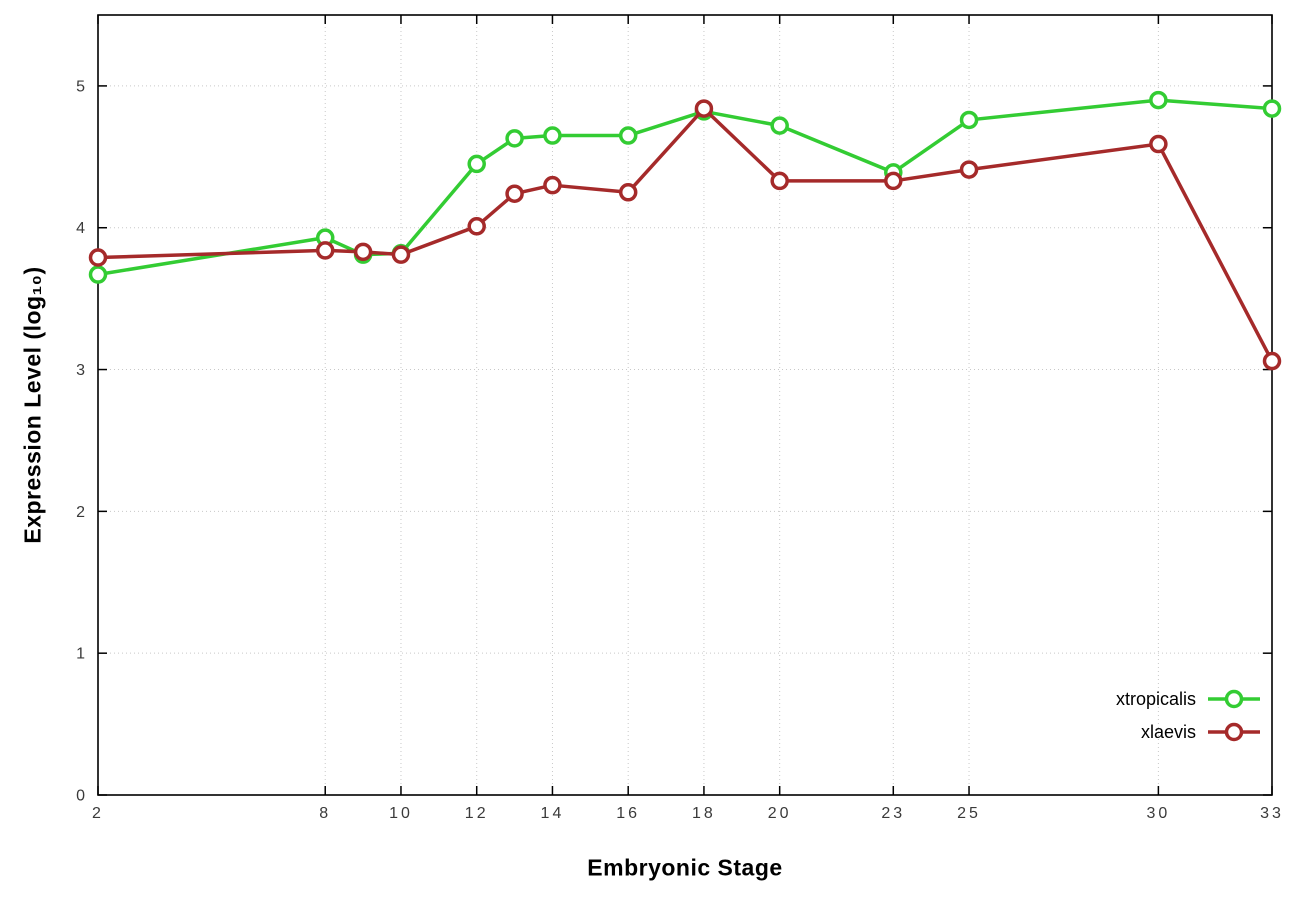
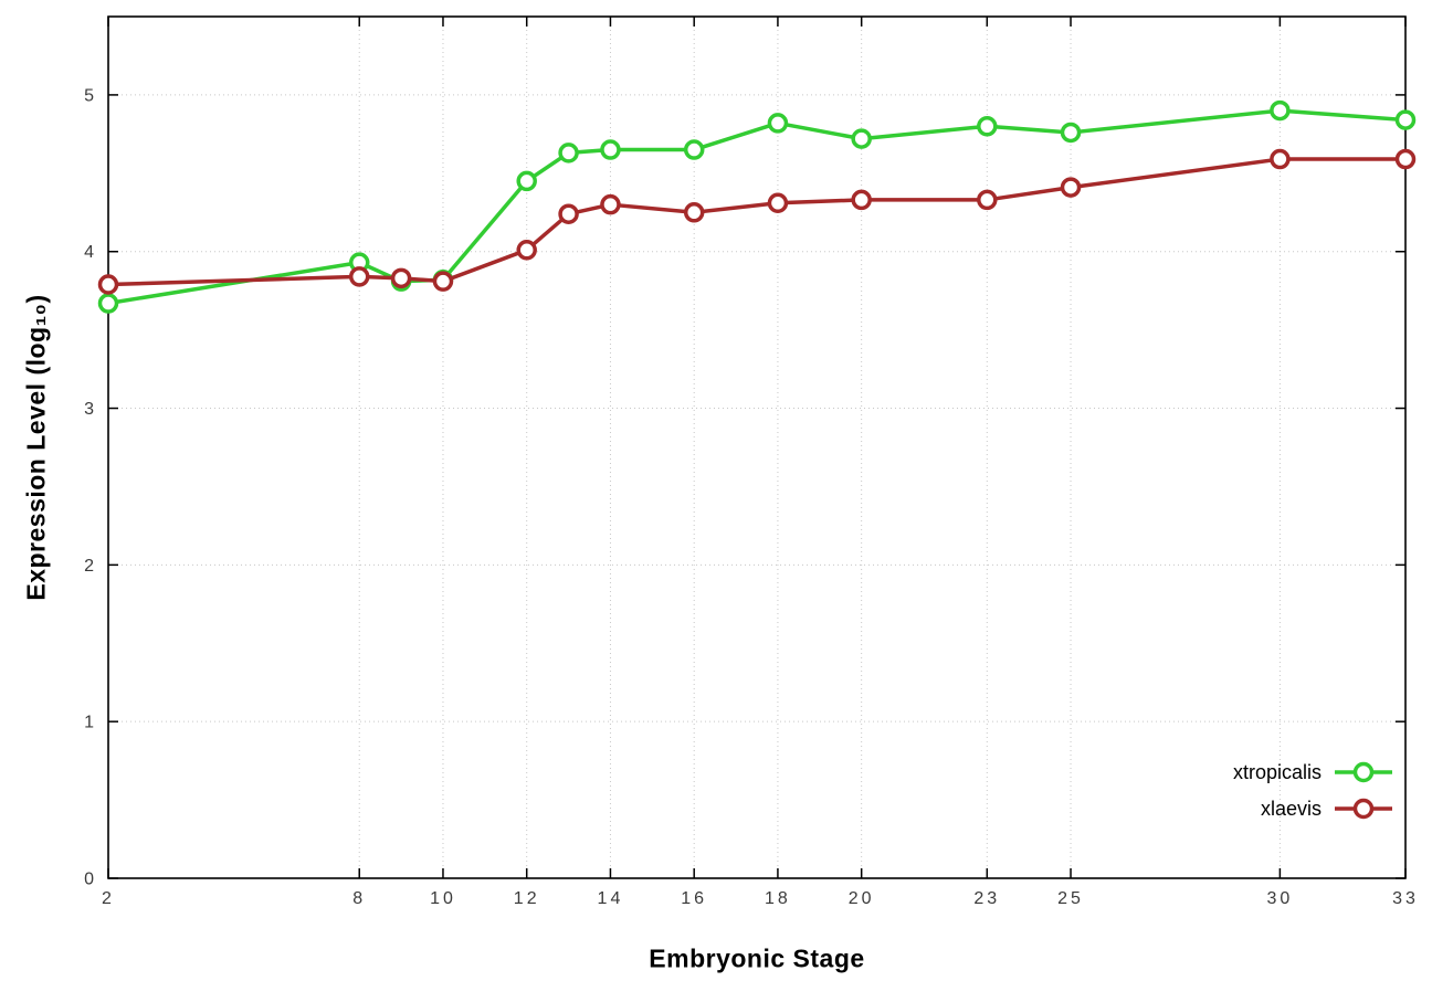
xlaevis/18: 4.84 -> 4.31
xtropicalis/23: 4.39 -> 4.80
xlaevis/33: 3.06 -> 4.59
